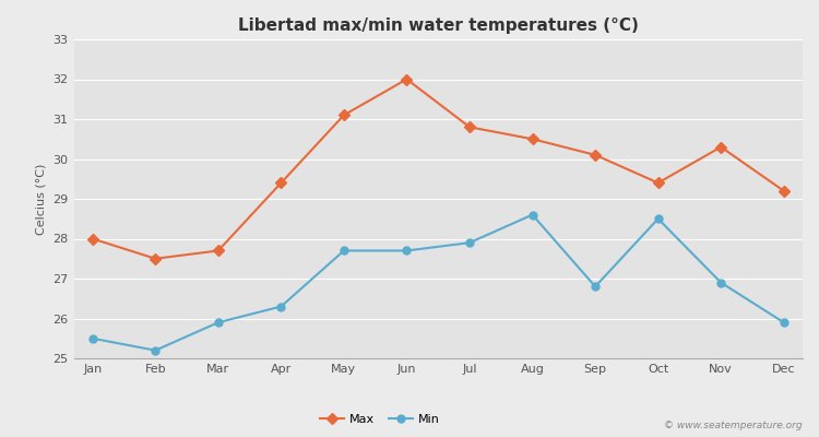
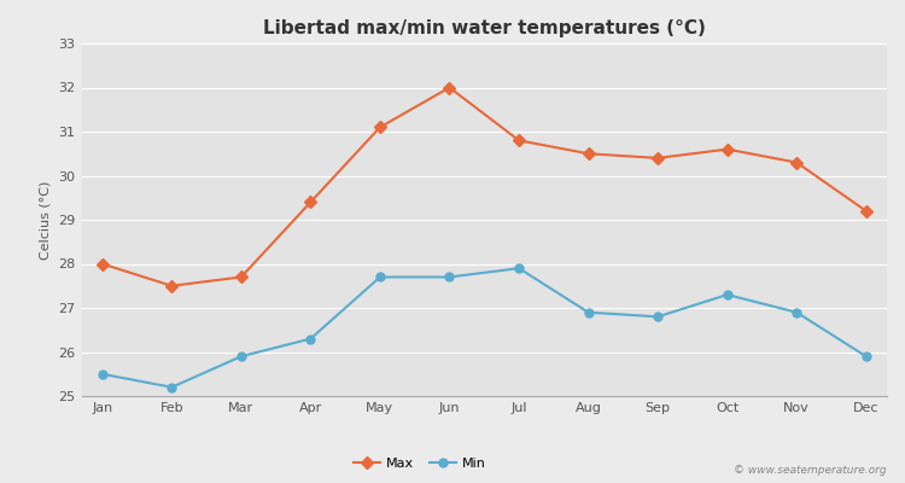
Min/Aug: 28.6 -> 26.9
Max/Sep: 30.1 -> 30.4
Max/Oct: 29.4 -> 30.6
Min/Oct: 28.5 -> 27.3
